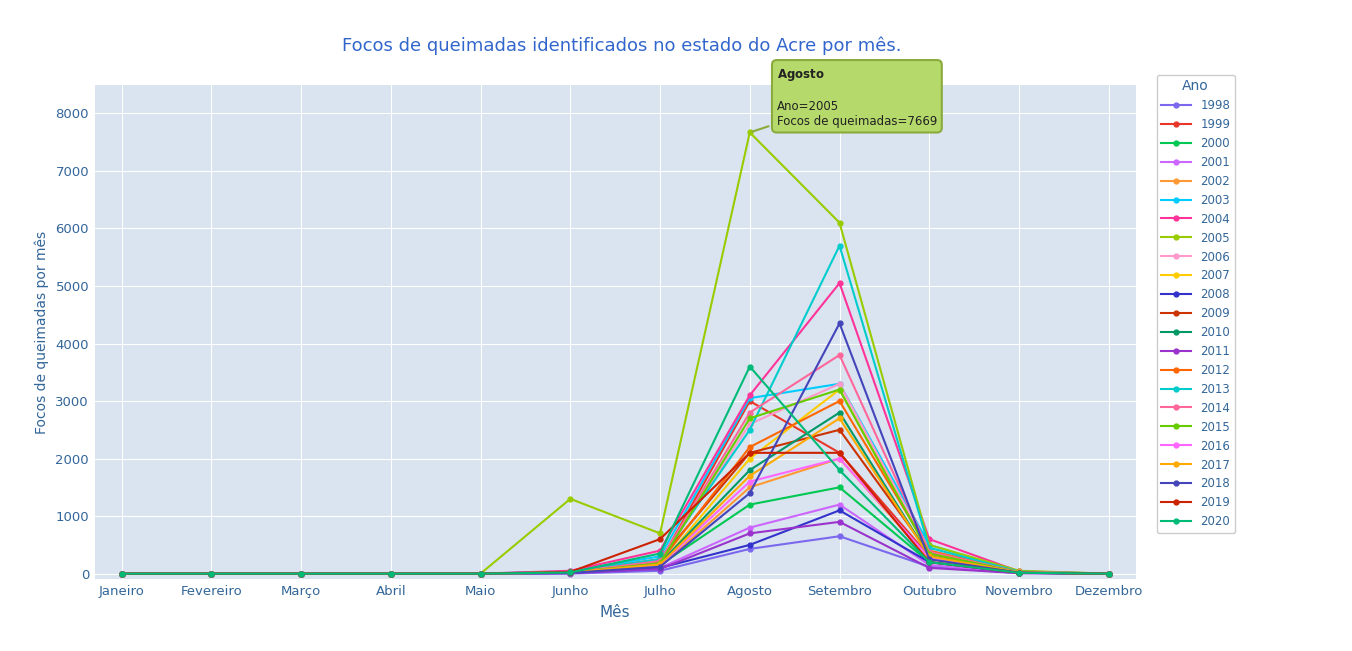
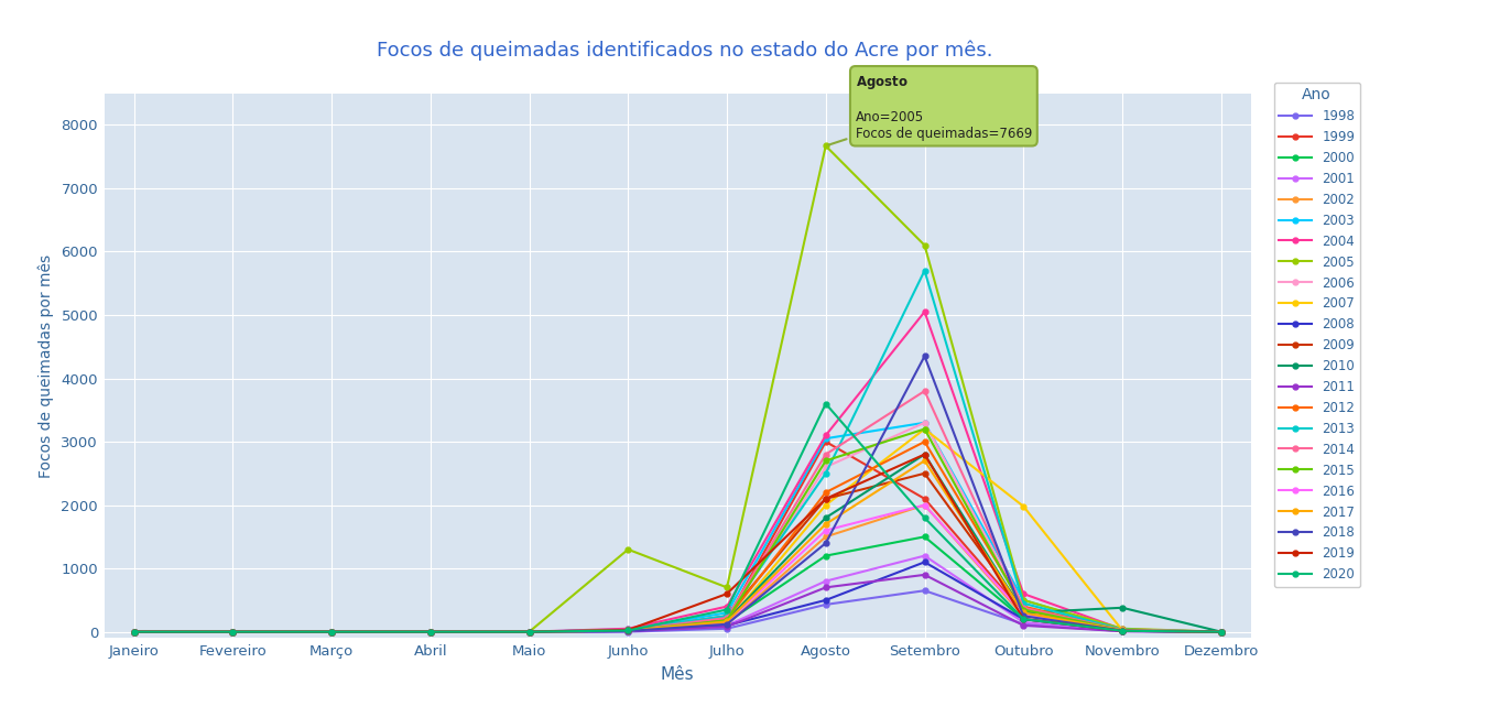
2019/Setembro: 2100 -> 2800
2007/Outubro: 350 -> 1980
2010/Novembro: 20 -> 380
